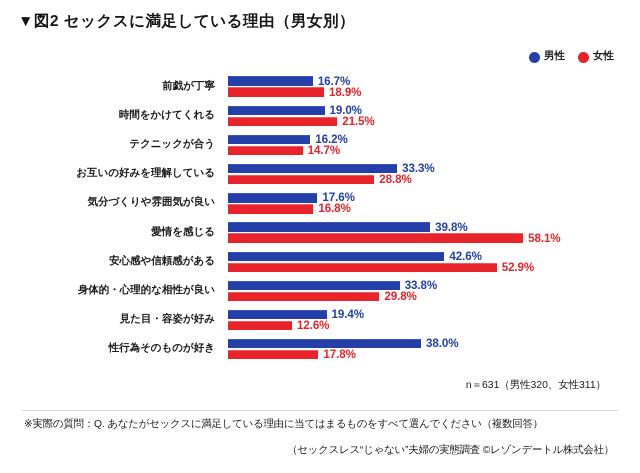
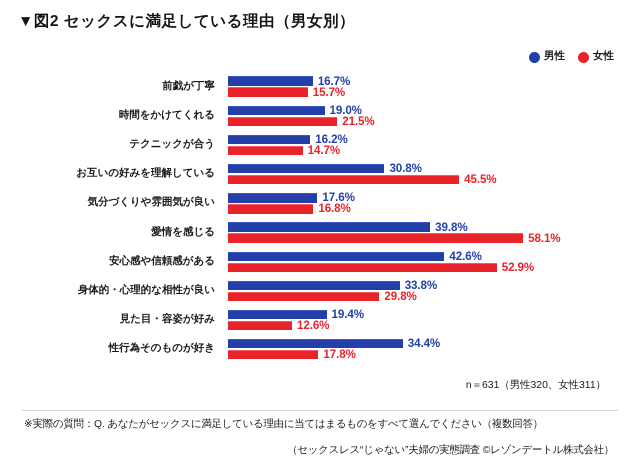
女性/前戯が丁寧: 18.9% -> 15.7%
男性/お互いの好みを理解している: 33.3% -> 30.8%
女性/お互いの好みを理解している: 28.8% -> 45.5%
男性/性行為そのものが好き: 38.0% -> 34.4%
